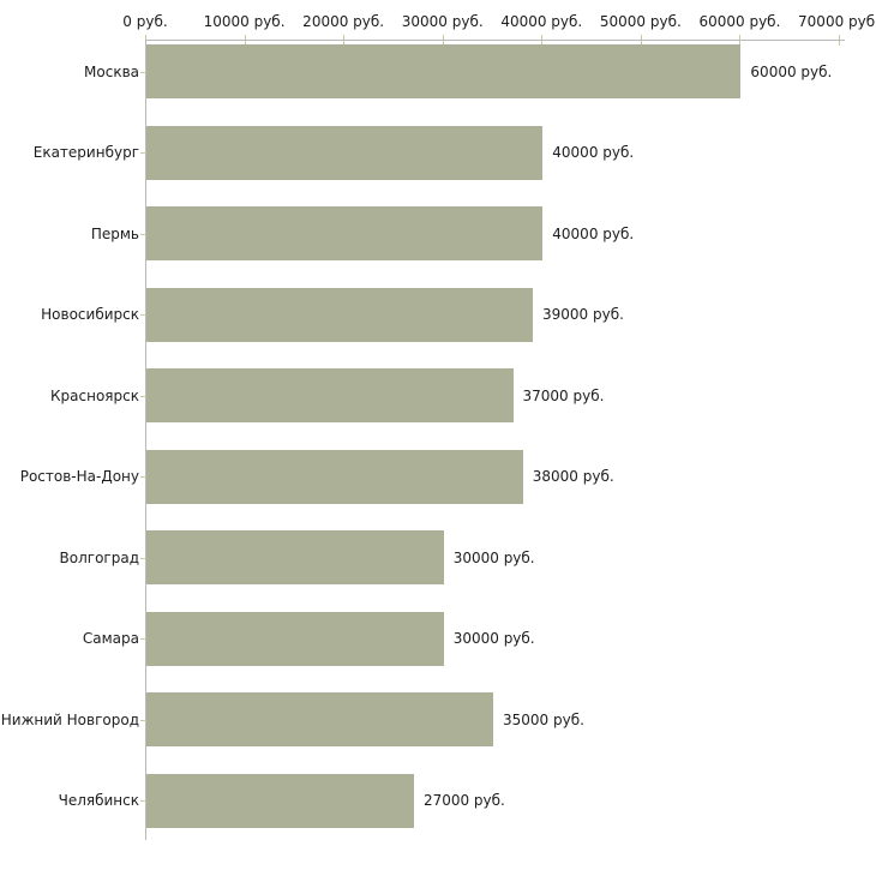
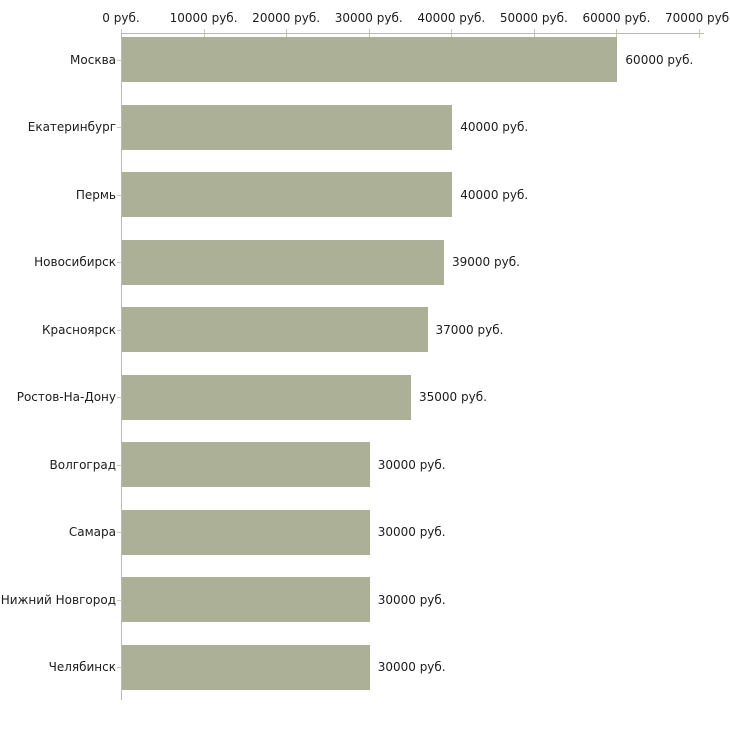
Ростов-На-Дону: 38000 -> 35000
Нижний Новгород: 35000 -> 30000
Челябинск: 27000 -> 30000
